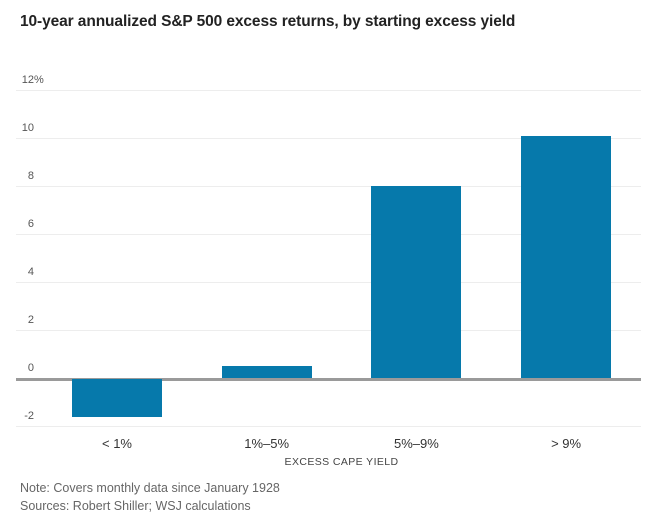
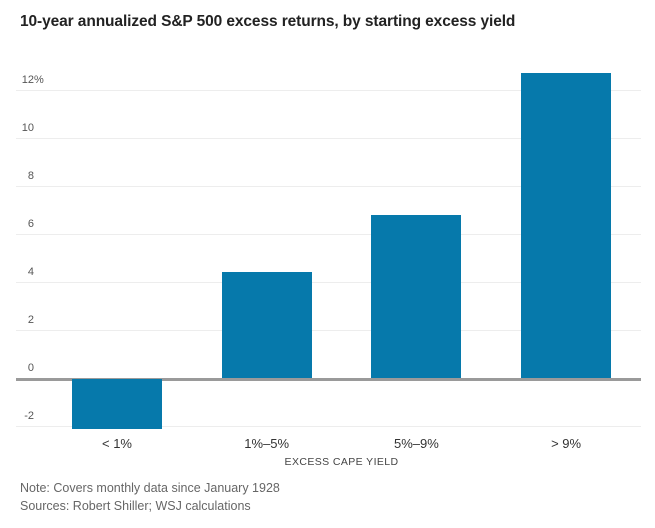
< 1%: -1.6 -> -2.1
1%–5%: 0.5 -> 4.4
5%–9%: 8.0 -> 6.8
> 9%: 10.1 -> 12.7
